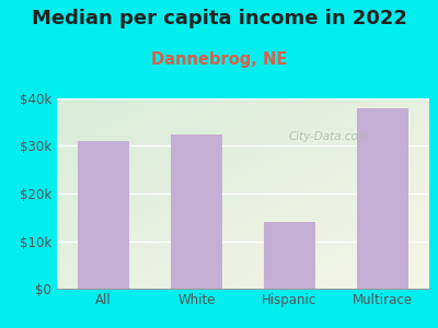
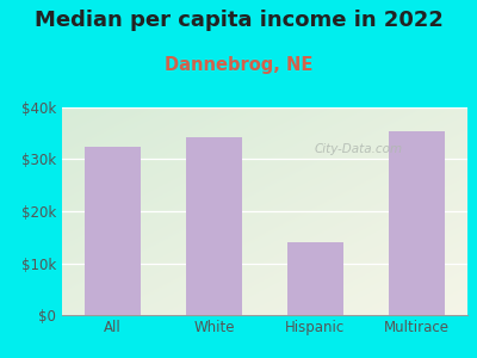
All: $31.0k -> $32.5k
White: $32.5k -> $34.2k
Multirace: $38.0k -> $35.5k
